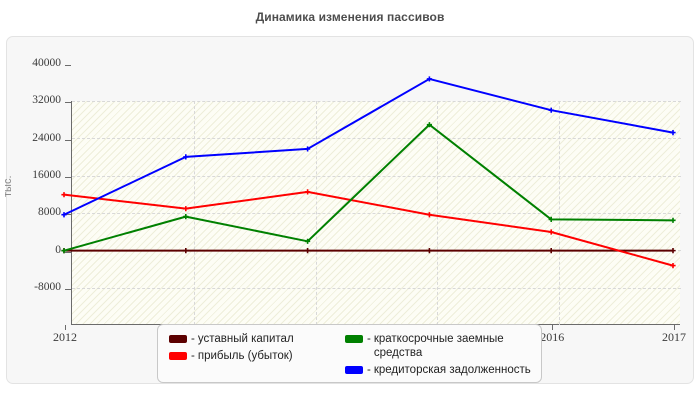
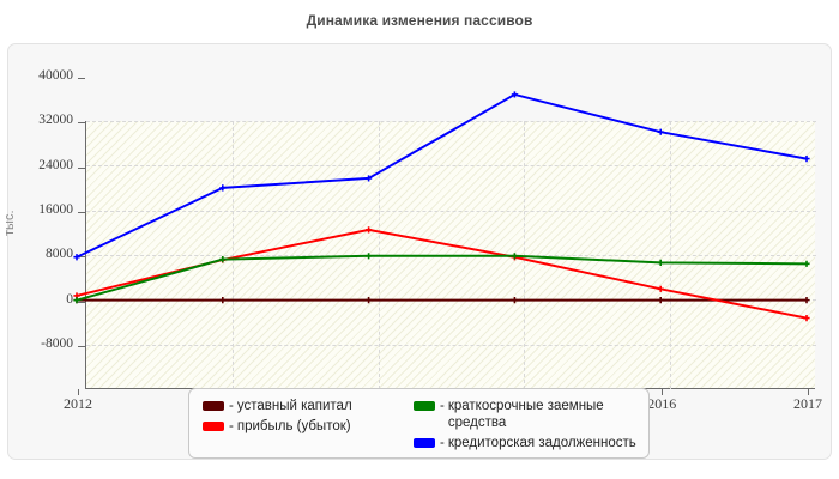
прибыль (убыток)/2012: 12000 -> 1000
прибыль (убыток)/2013: 9000 -> 7000
краткосрочные заемные средства/2014: 2000 -> 8000
краткосрочные заемные средства/2015: 27000 -> 8000
прибыль (убыток)/2016: 4000 -> 2000
